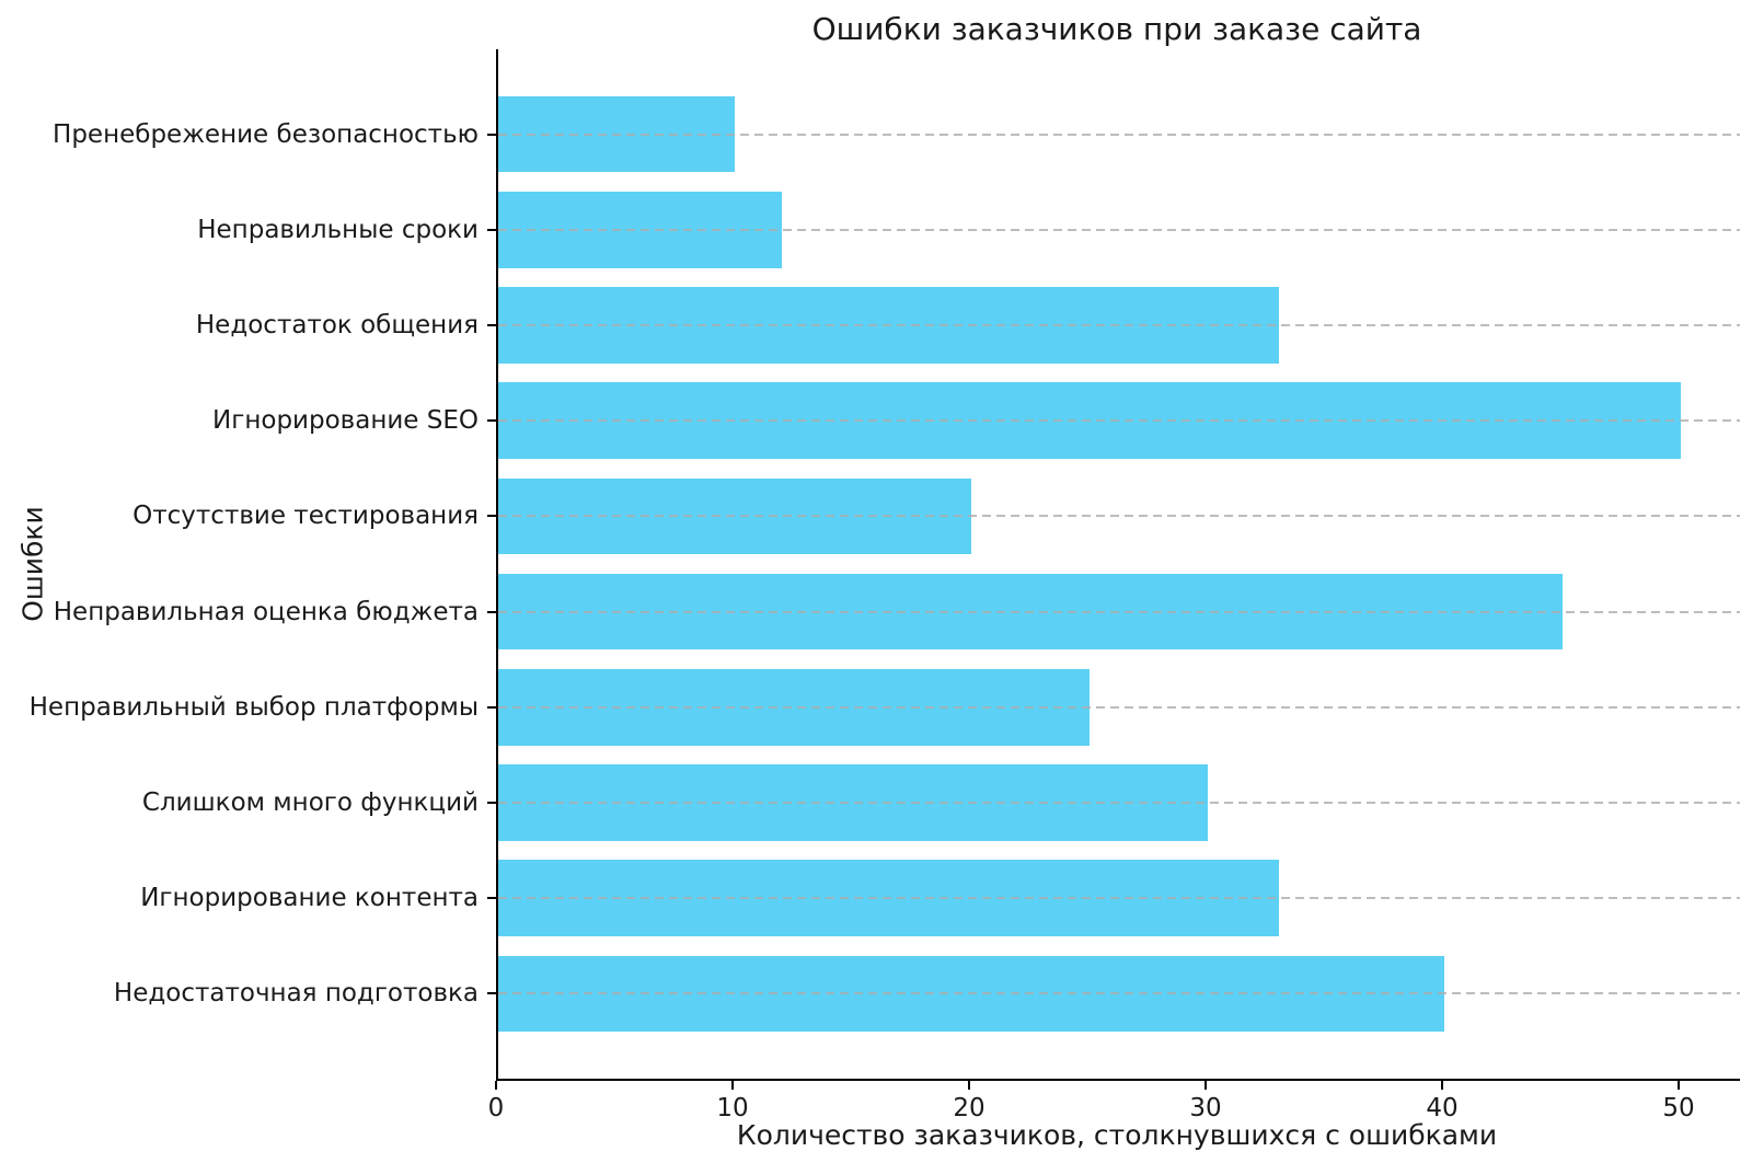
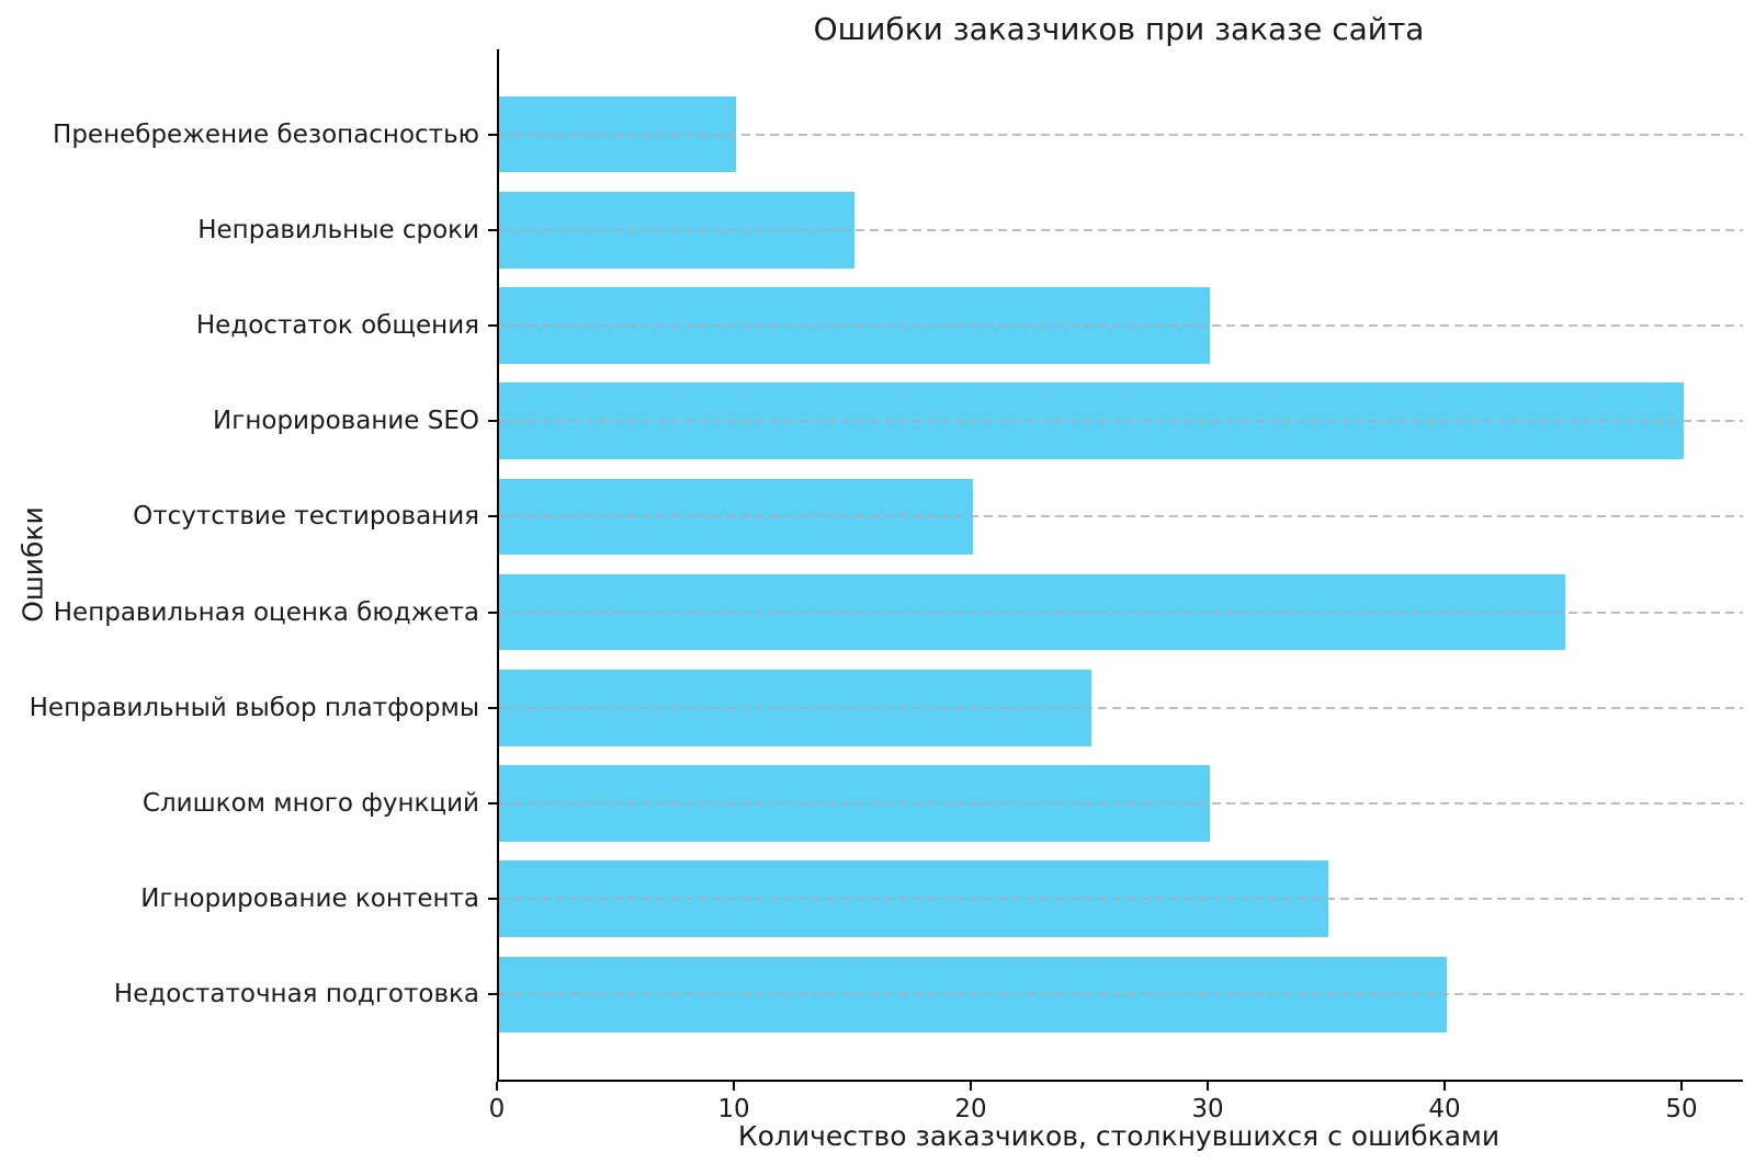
Неправильные сроки: 12 -> 15
Недостаток общения: 33 -> 30
Игнорирование контента: 33 -> 35
